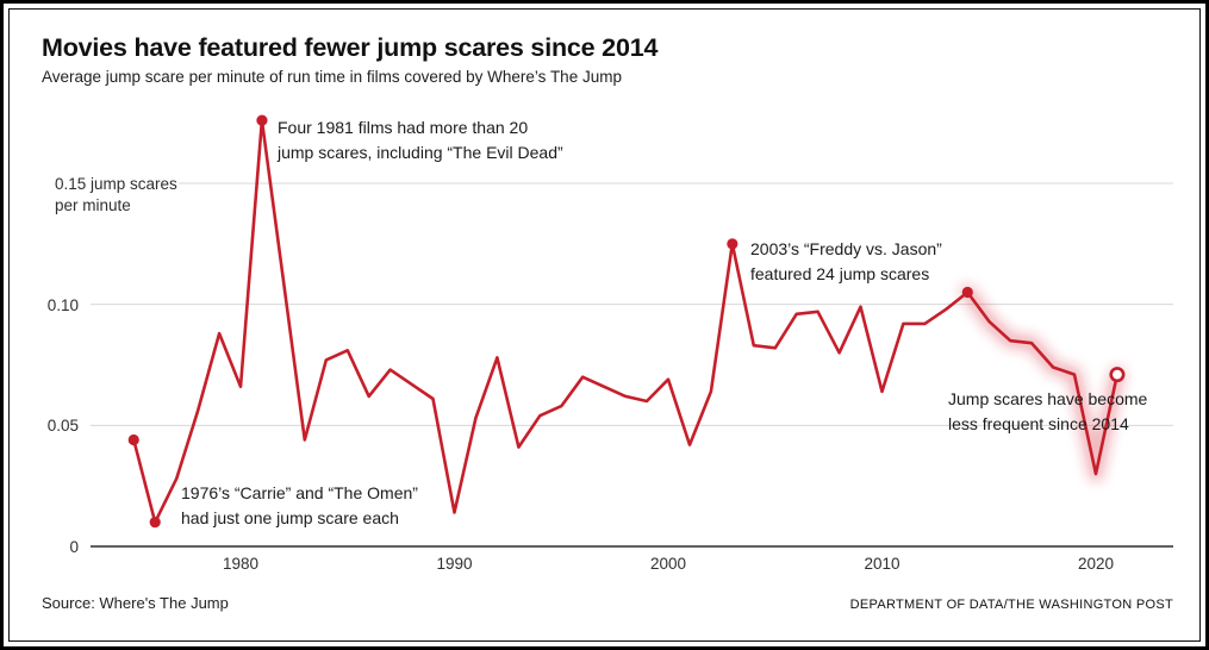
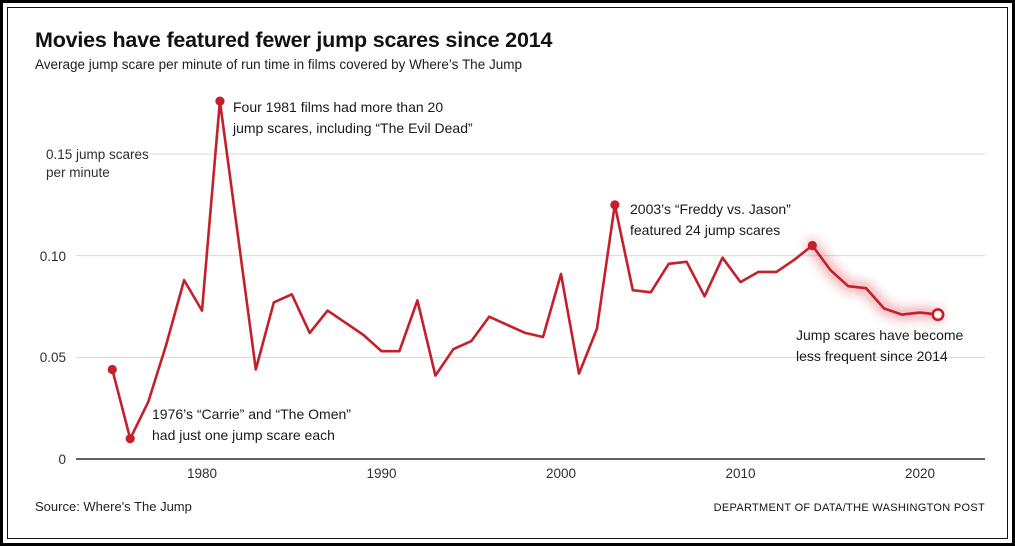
1980: 0.066 -> 0.073
1990: 0.014 -> 0.053
2000: 0.069 -> 0.091
2010: 0.064 -> 0.087
2020: 0.030 -> 0.072
